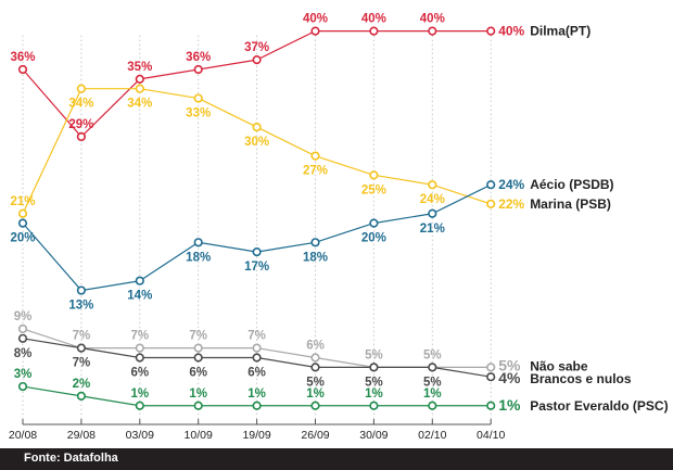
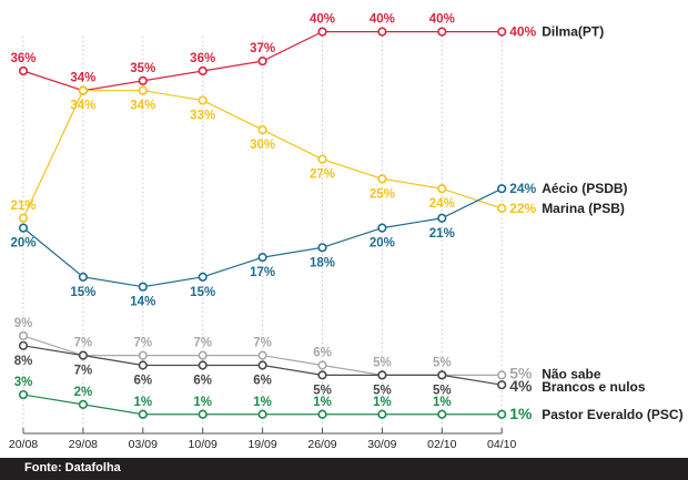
Dilma(PT)/29/08: 29% -> 34%
Aécio (PSDB)/29/08: 13% -> 15%
Aécio (PSDB)/10/09: 18% -> 15%
